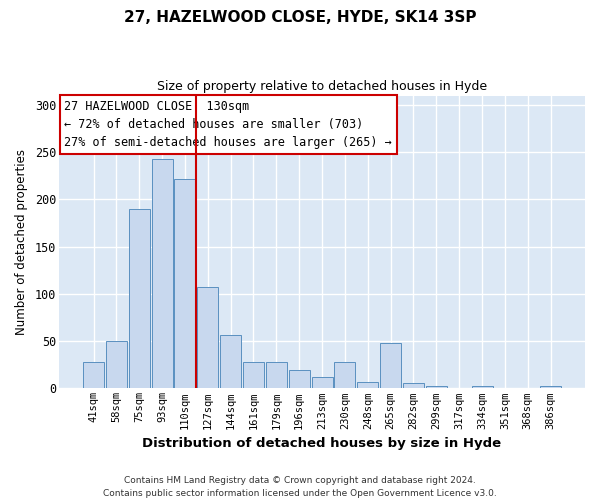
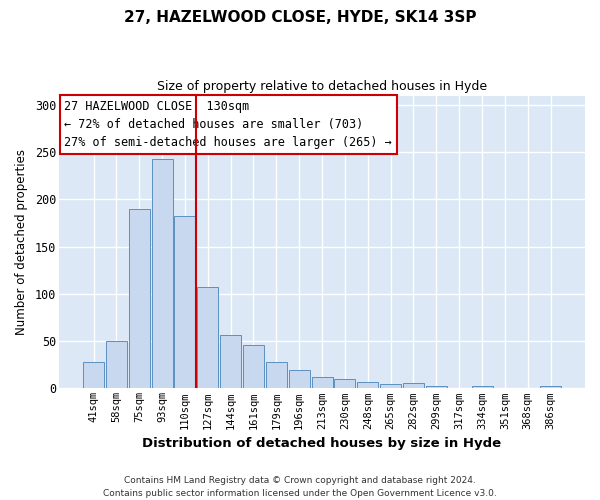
110sqm: 222 -> 182
161sqm: 28 -> 46
230sqm: 28 -> 10
265sqm: 48 -> 5
